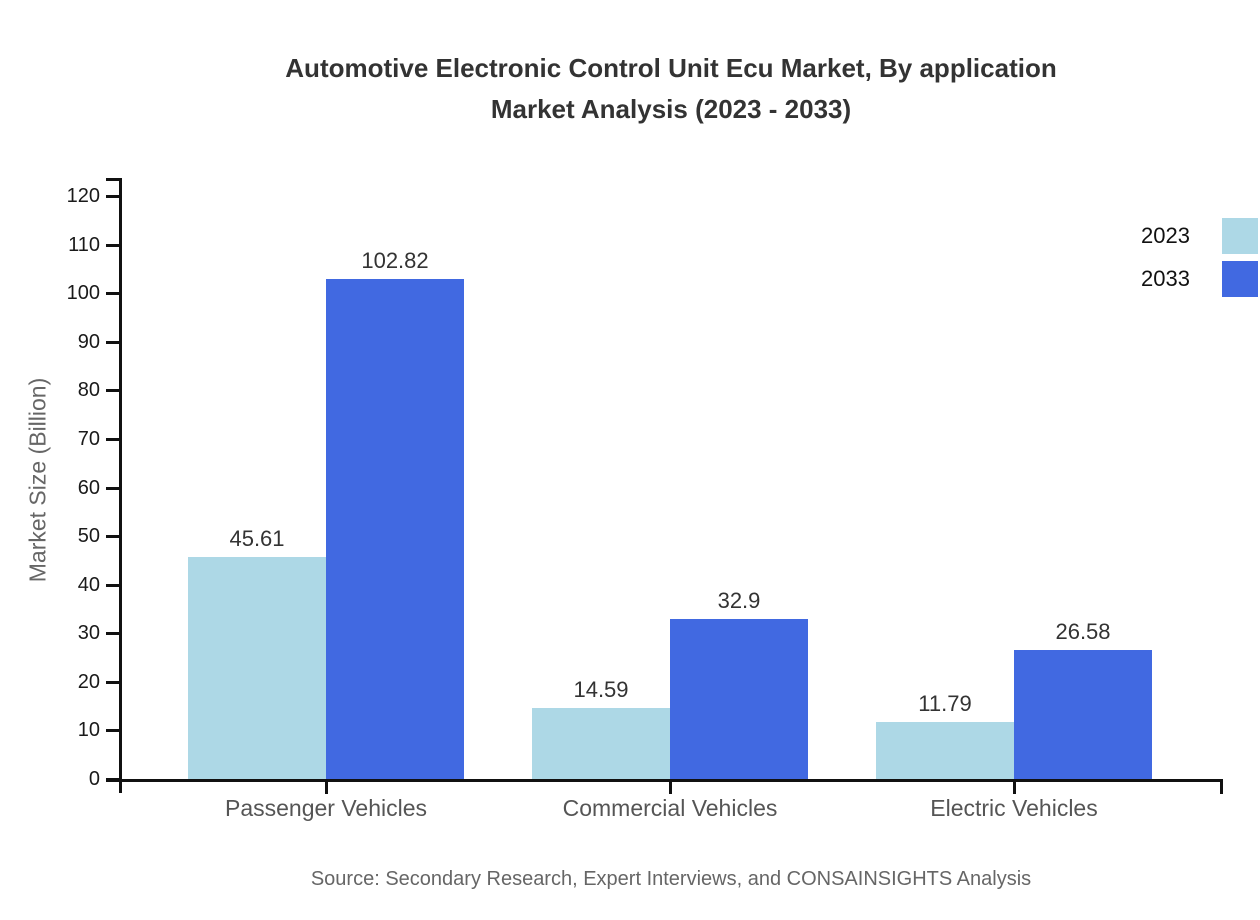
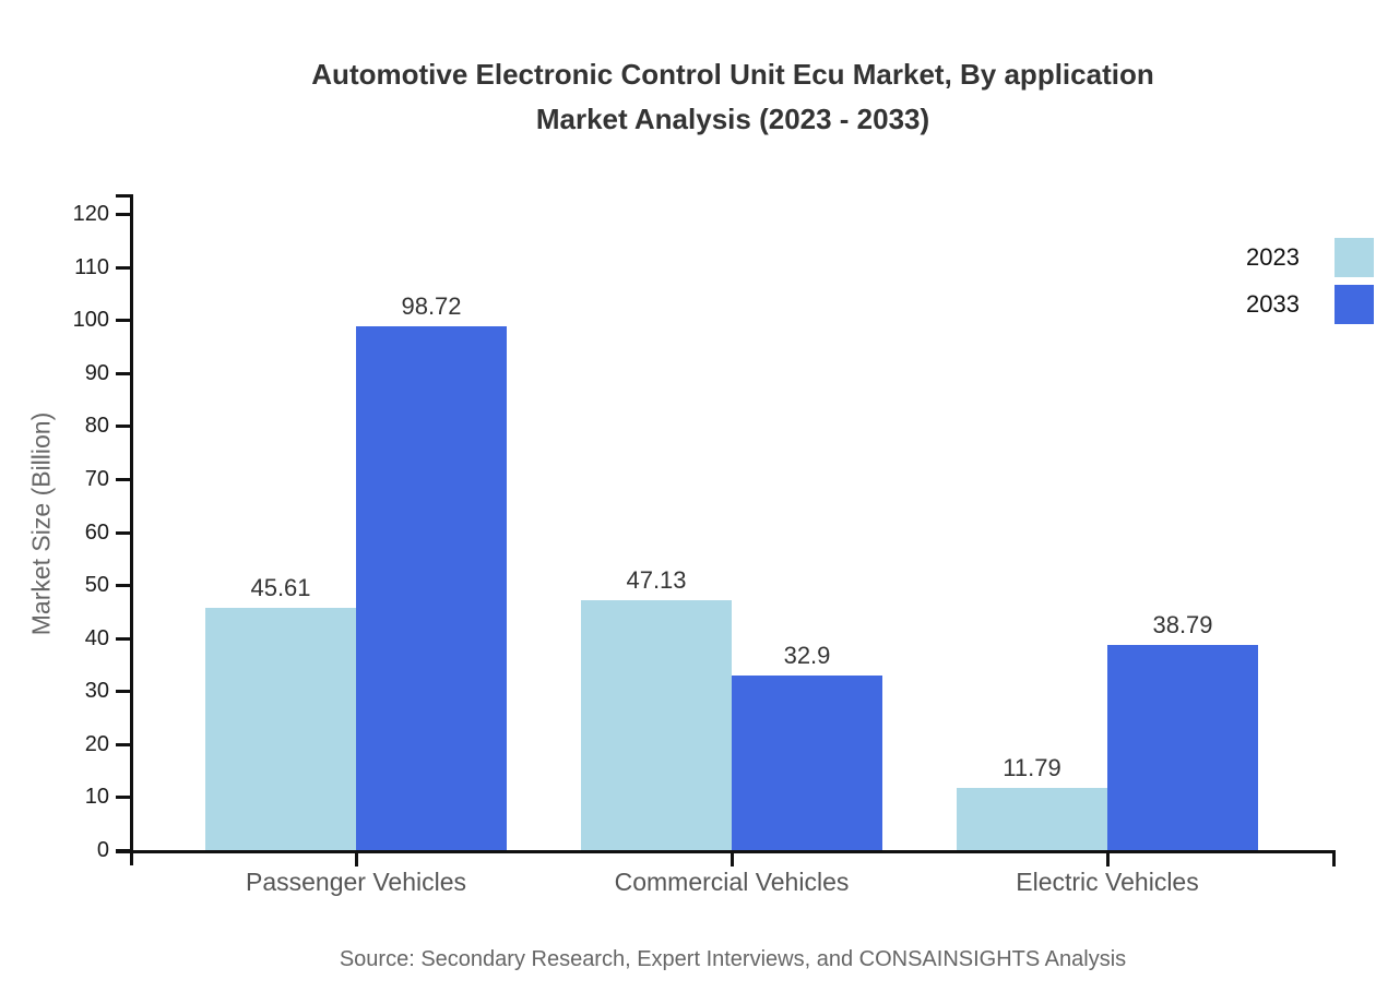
2033/Passenger Vehicles: 102.82 -> 98.72
2023/Commercial Vehicles: 14.59 -> 47.13
2033/Electric Vehicles: 26.58 -> 38.79
